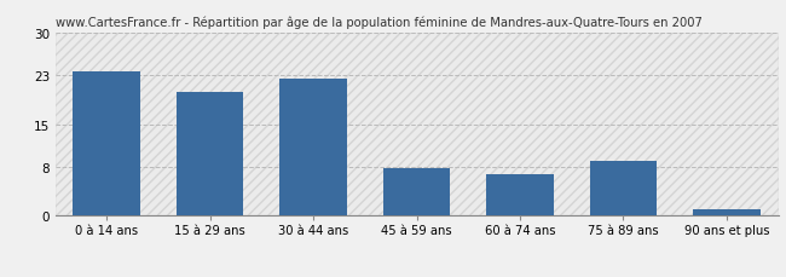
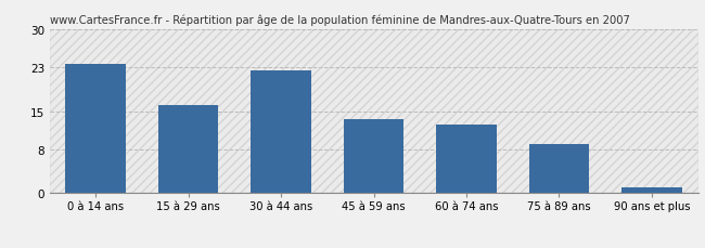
15 à 29 ans: 20.2 -> 16.0
45 à 59 ans: 7.8 -> 13.5
60 à 74 ans: 6.8 -> 12.5
